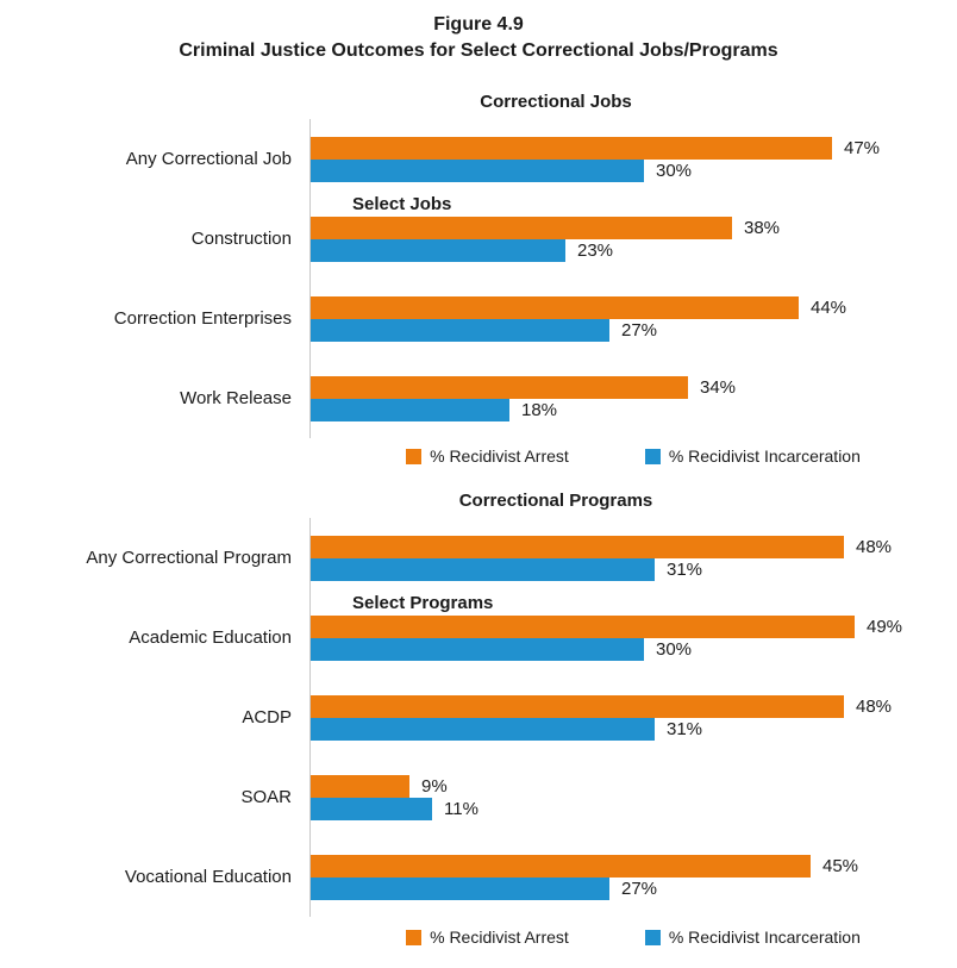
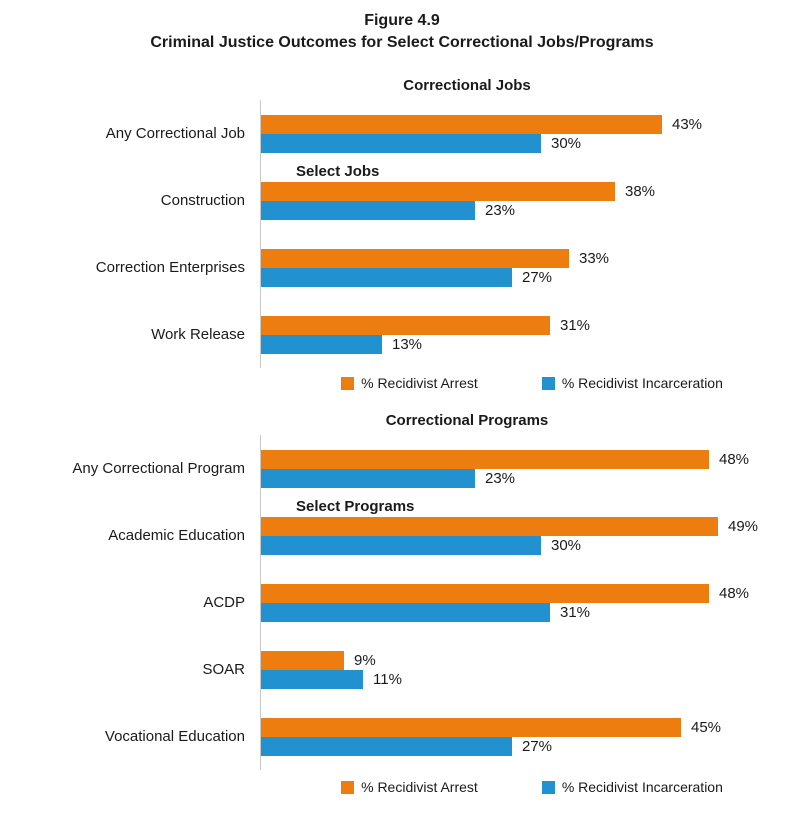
Correctional Jobs/% Recidivist Arrest/Any Correctional Job: 47% -> 43%
Correctional Jobs/% Recidivist Arrest/Correction Enterprises: 44% -> 33%
Correctional Jobs/% Recidivist Arrest/Work Release: 34% -> 31%
Correctional Jobs/% Recidivist Incarceration/Work Release: 18% -> 13%
Correctional Programs/% Recidivist Incarceration/Any Correctional Program: 31% -> 23%
